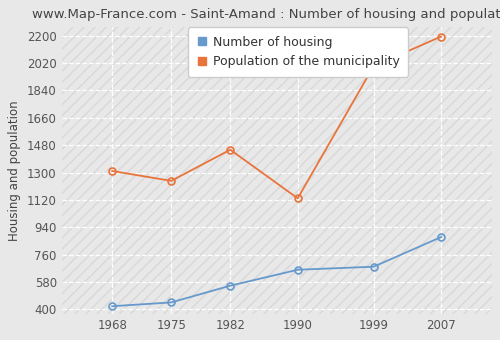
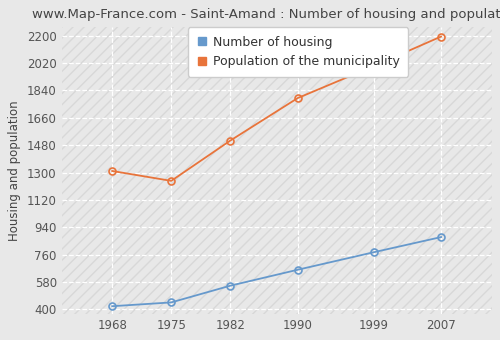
Population of the municipality/1982: 1450 -> 1510
Population of the municipality/1990: 1130 -> 1790
Number of housing/1999: 680 -> 780
